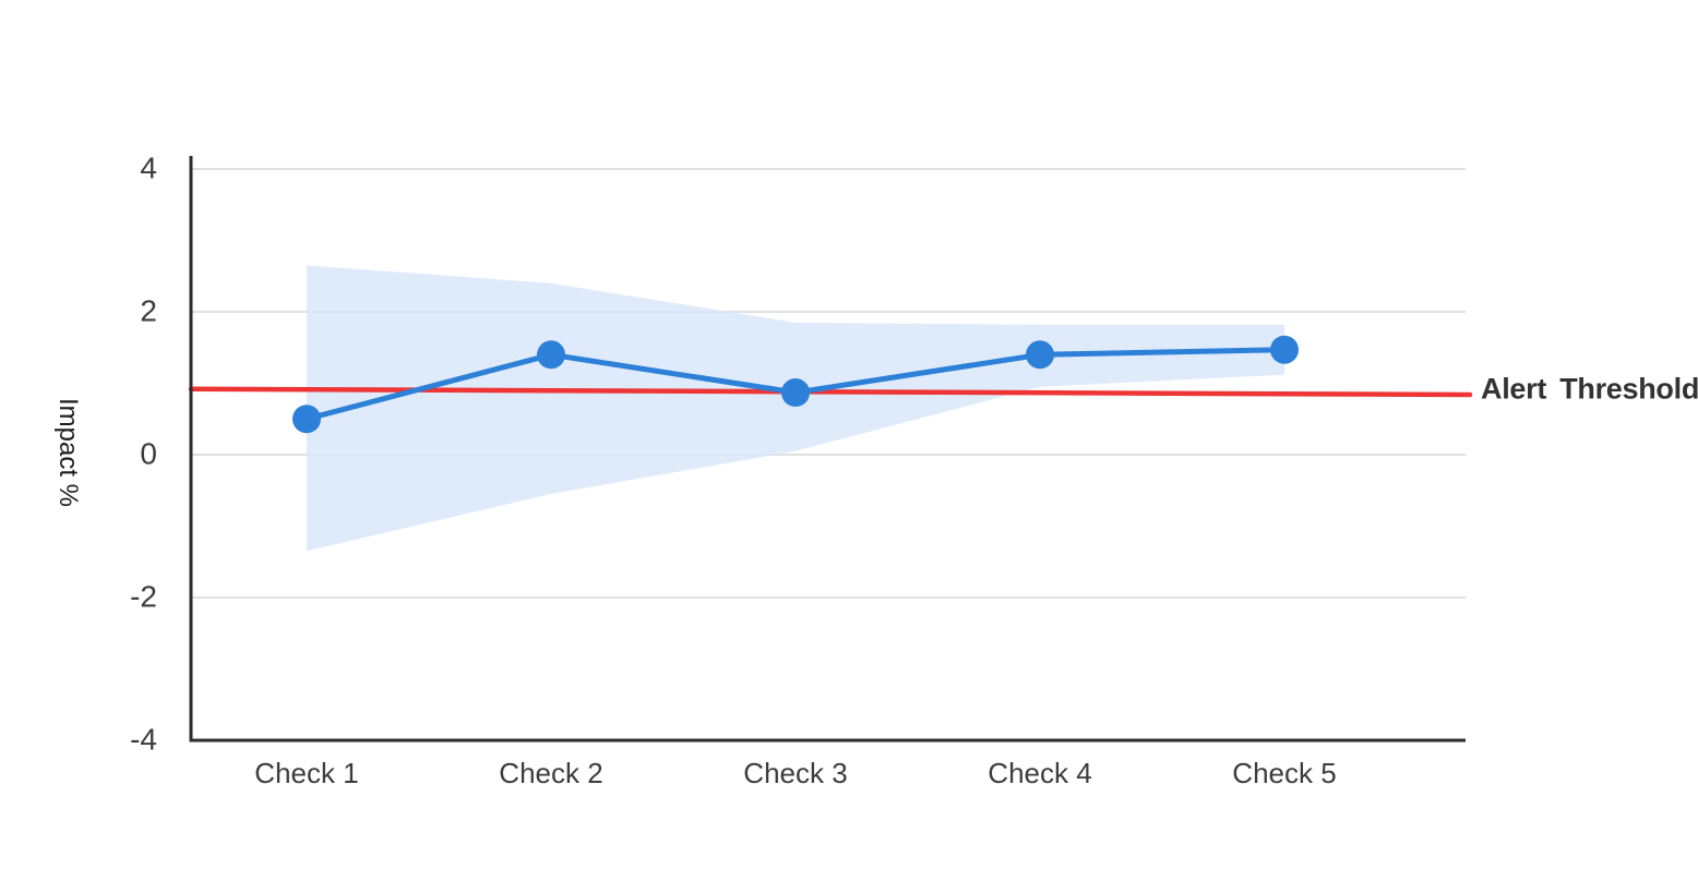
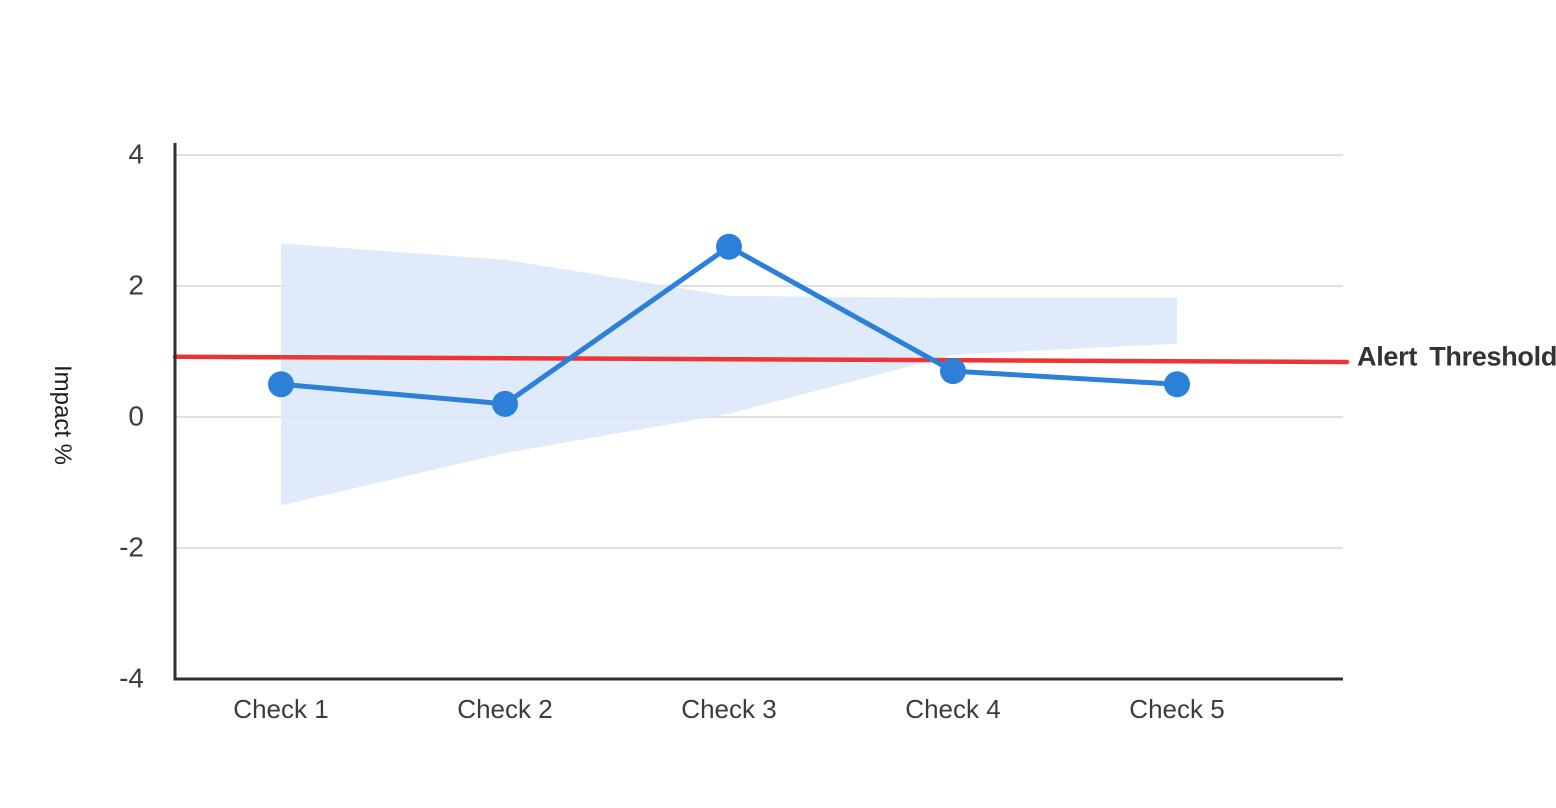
Check 2: 1.4 -> 0.2
Check 3: 0.9 -> 2.6
Check 4: 1.4 -> 0.7
Check 5: 1.5 -> 0.5
